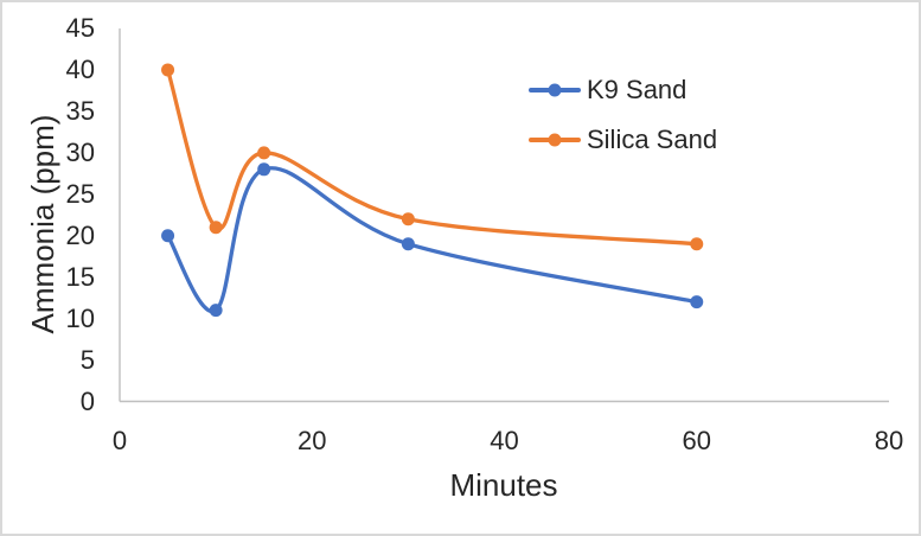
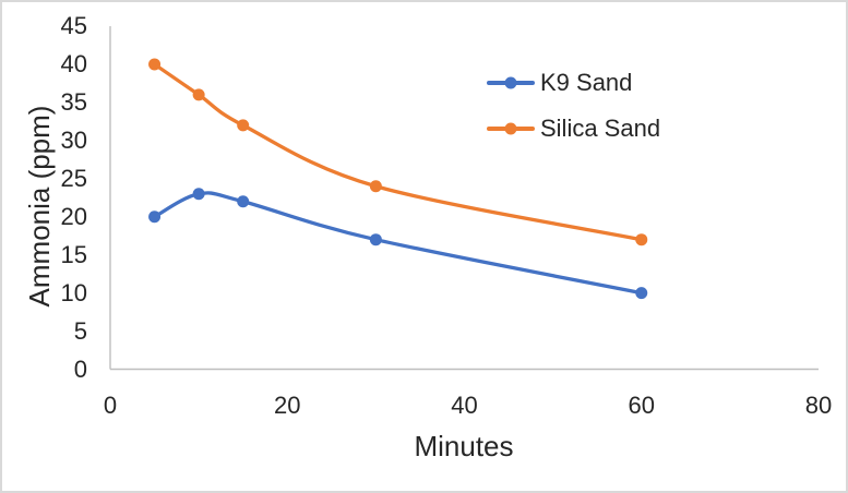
K9 Sand/10: 11 -> 23
Silica Sand/10: 21 -> 36
K9 Sand/15: 28 -> 22
Silica Sand/15: 30 -> 32
K9 Sand/30: 19 -> 17
Silica Sand/30: 22 -> 24
K9 Sand/60: 12 -> 10
Silica Sand/60: 19 -> 17
